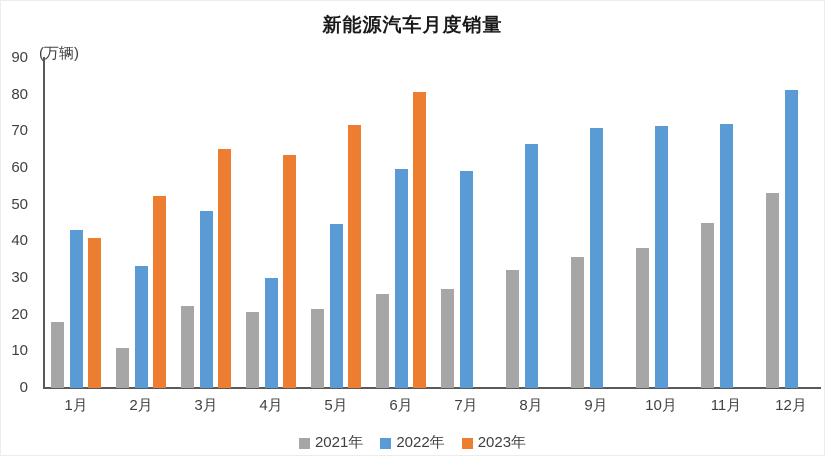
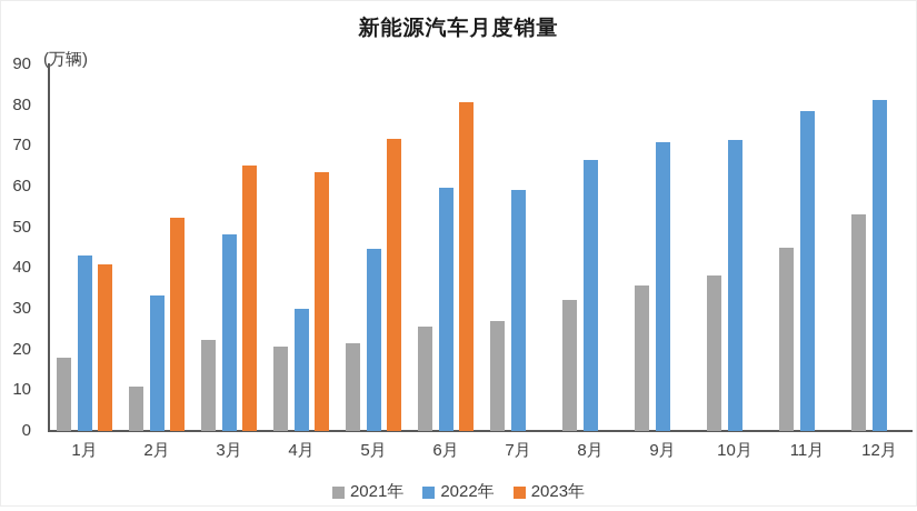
2022年/11月: 72 -> 79
